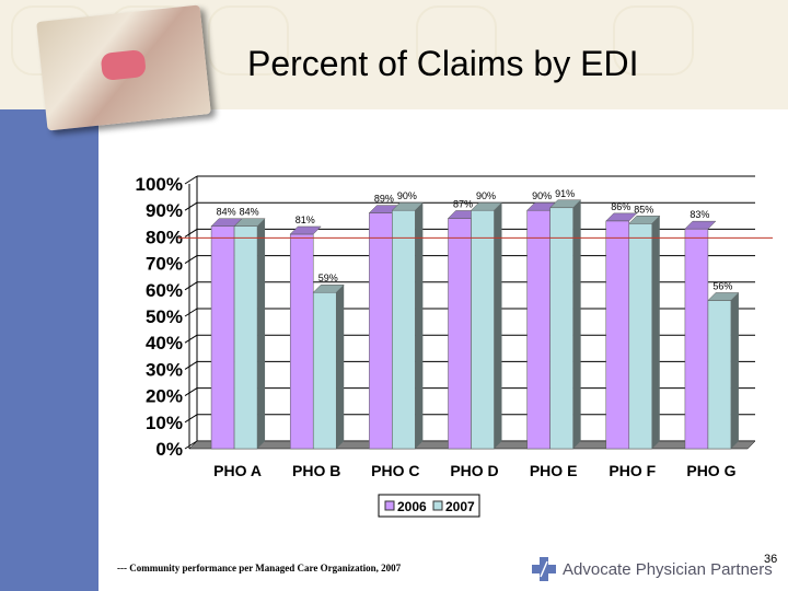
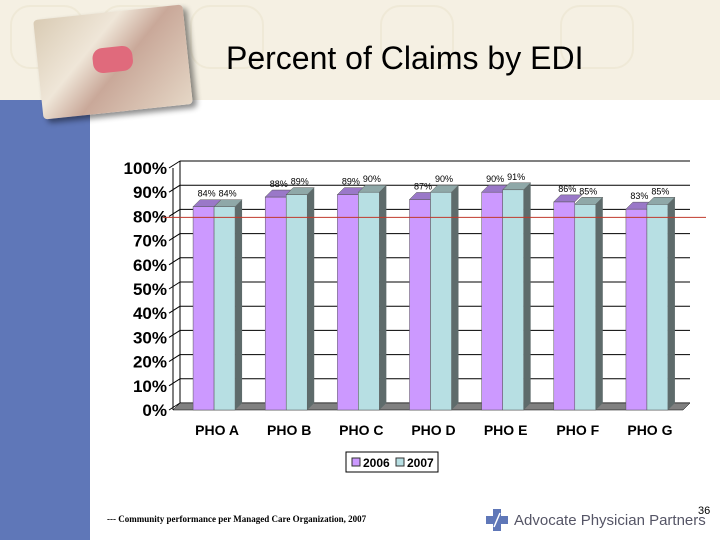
2006/PHO B: 81% -> 88%
2007/PHO B: 59% -> 89%
2007/PHO G: 56% -> 85%
